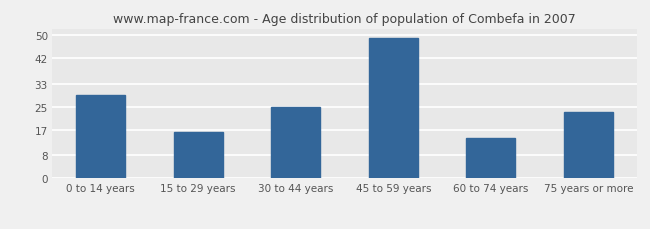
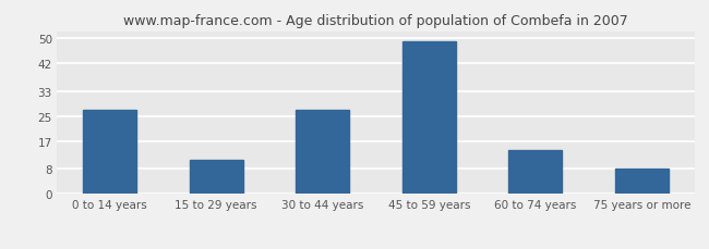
0 to 14 years: 29 -> 27
15 to 29 years: 16 -> 11
30 to 44 years: 25 -> 27
75 years or more: 23 -> 8
